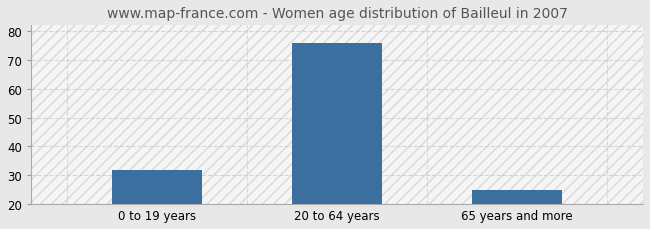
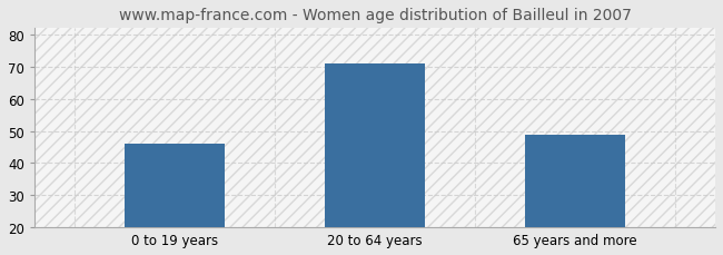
0 to 19 years: 32 -> 46
20 to 64 years: 76 -> 71
65 years and more: 25 -> 49
